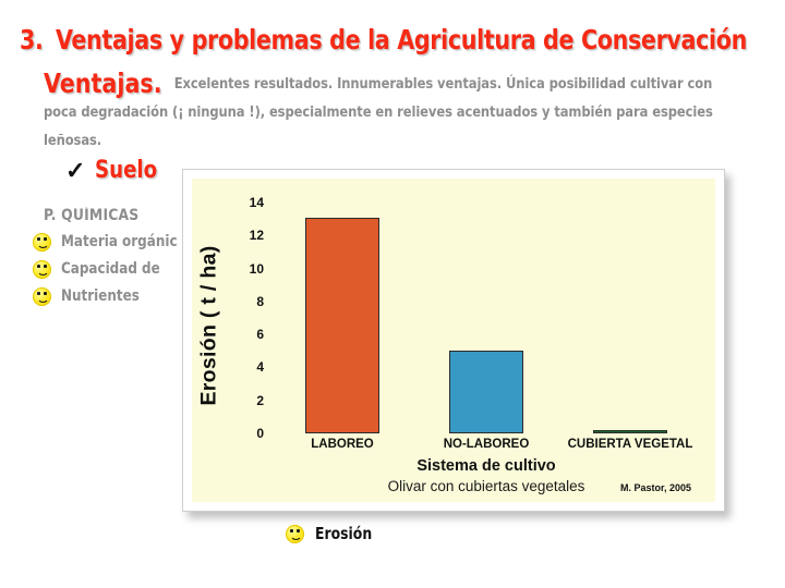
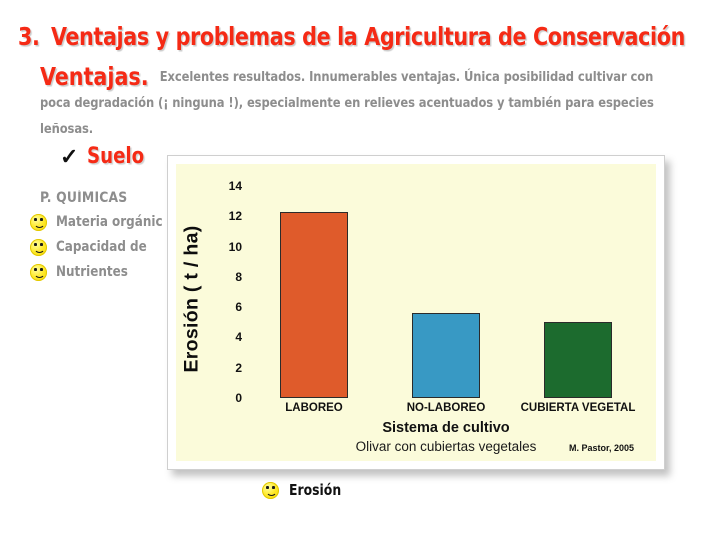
LABOREO: 13.1 -> 12.3
NO-LABOREO: 5.0 -> 5.6
CUBIERTA VEGETAL: 0.2 -> 5.0
